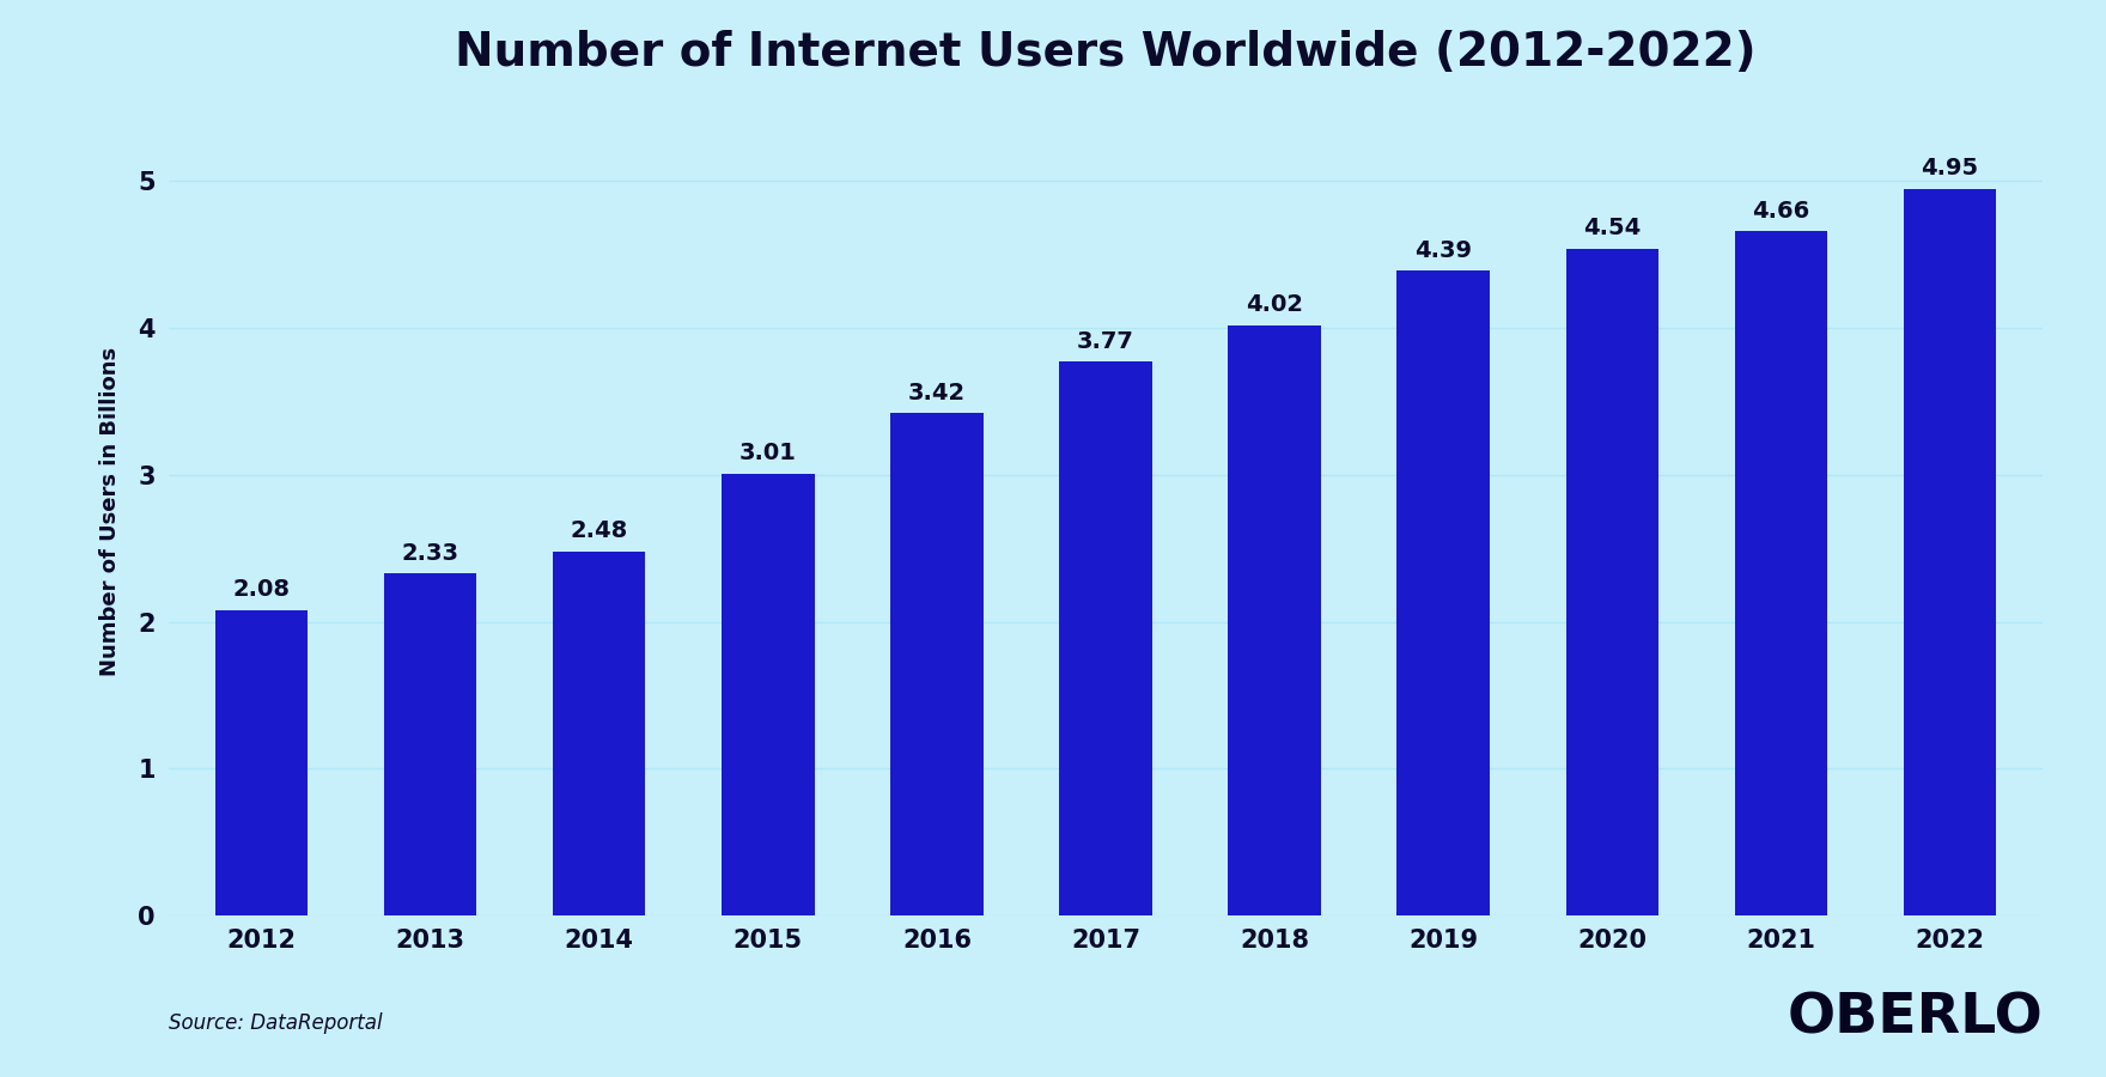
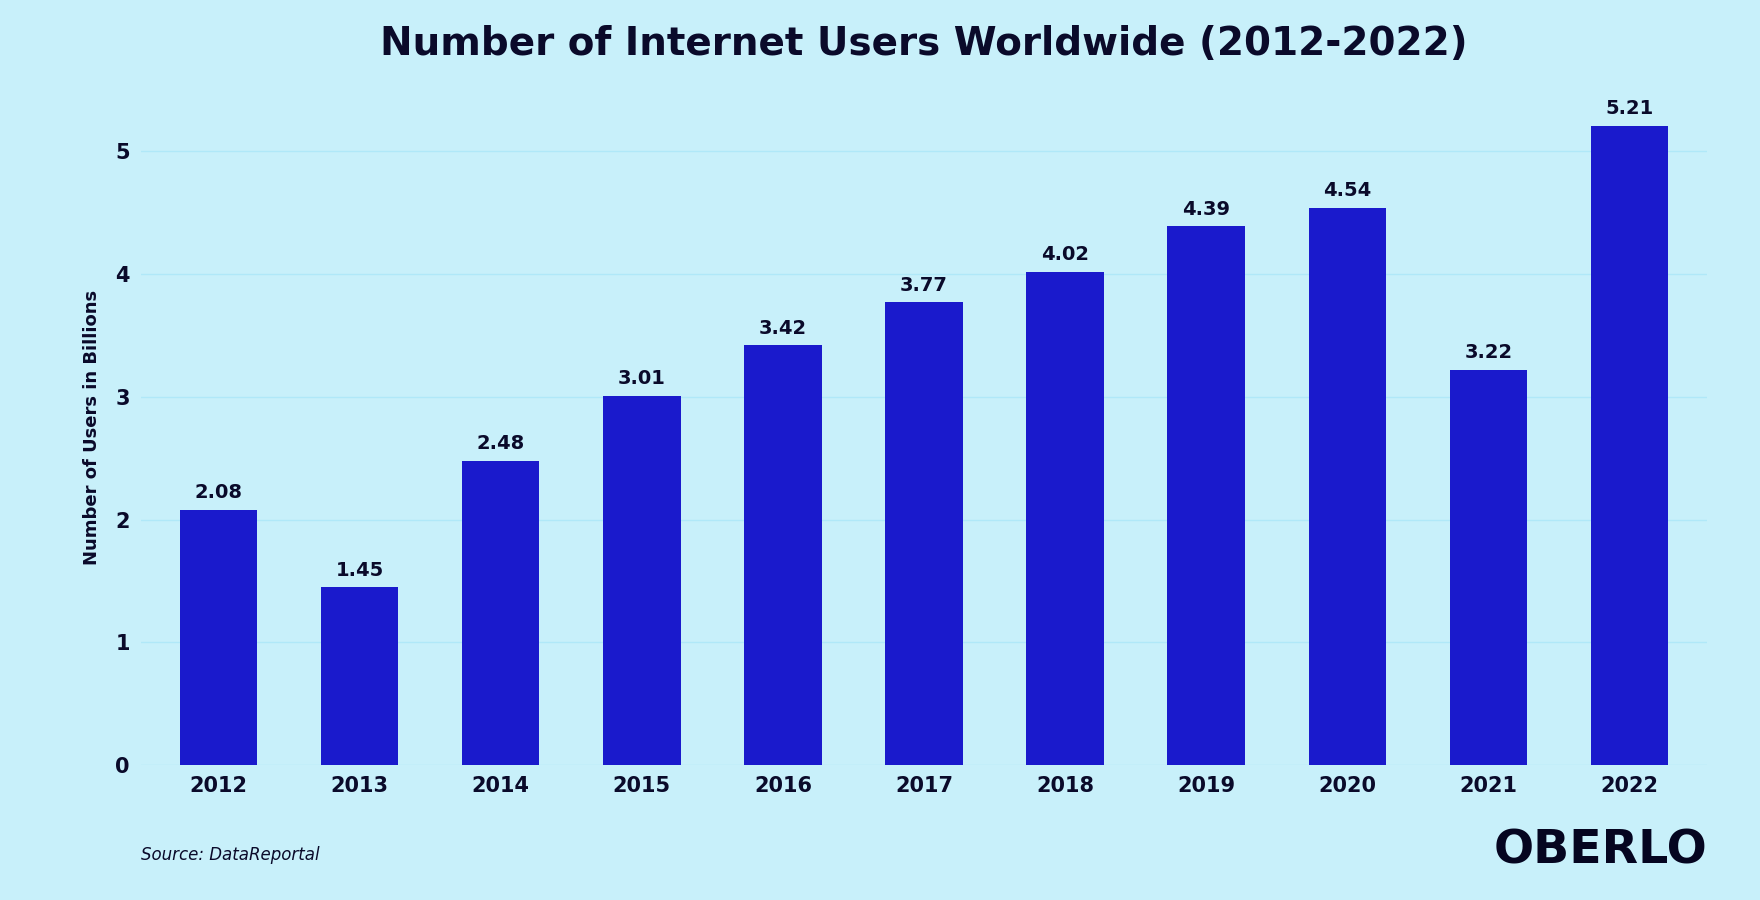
2013: 2.33 -> 1.45
2021: 4.66 -> 3.22
2022: 4.95 -> 5.21
